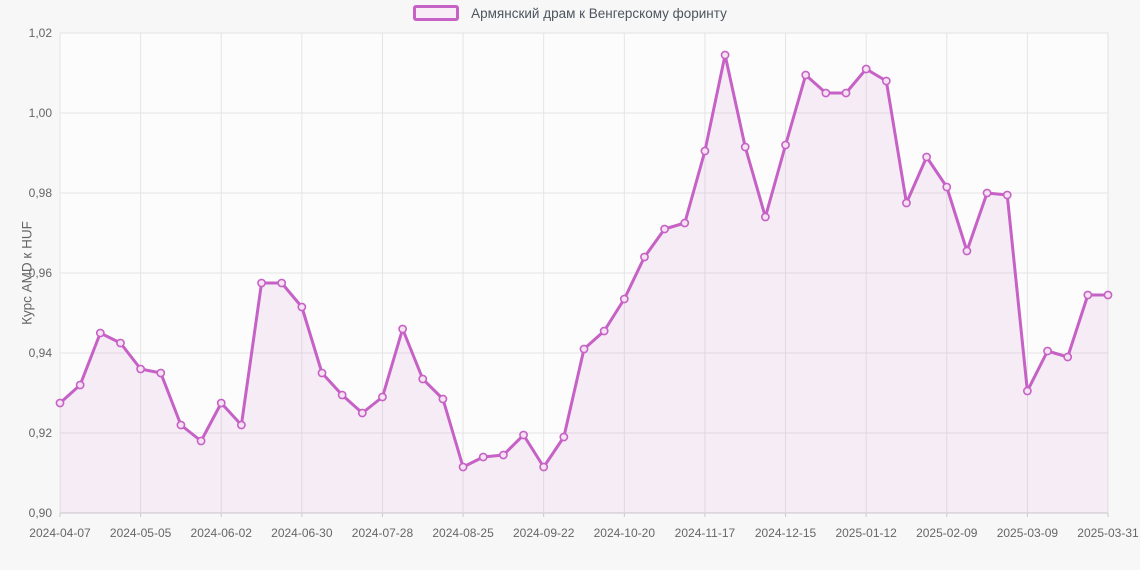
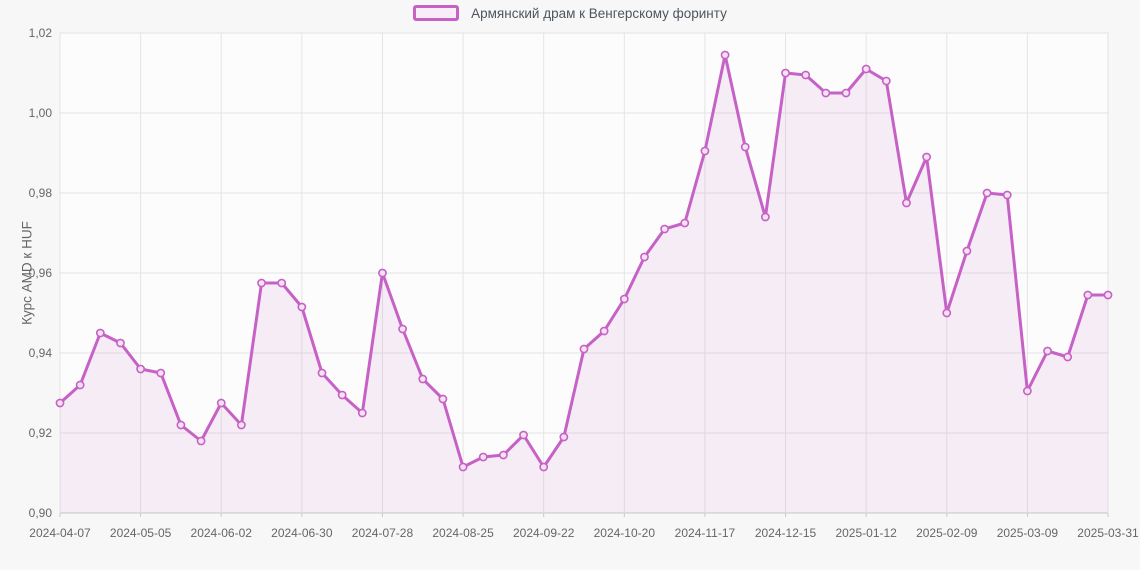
2024-07-28: 0,93 -> 0,96
2024-12-15: 0,99 -> 1,01
2025-02-09: 0,98 -> 0,95
